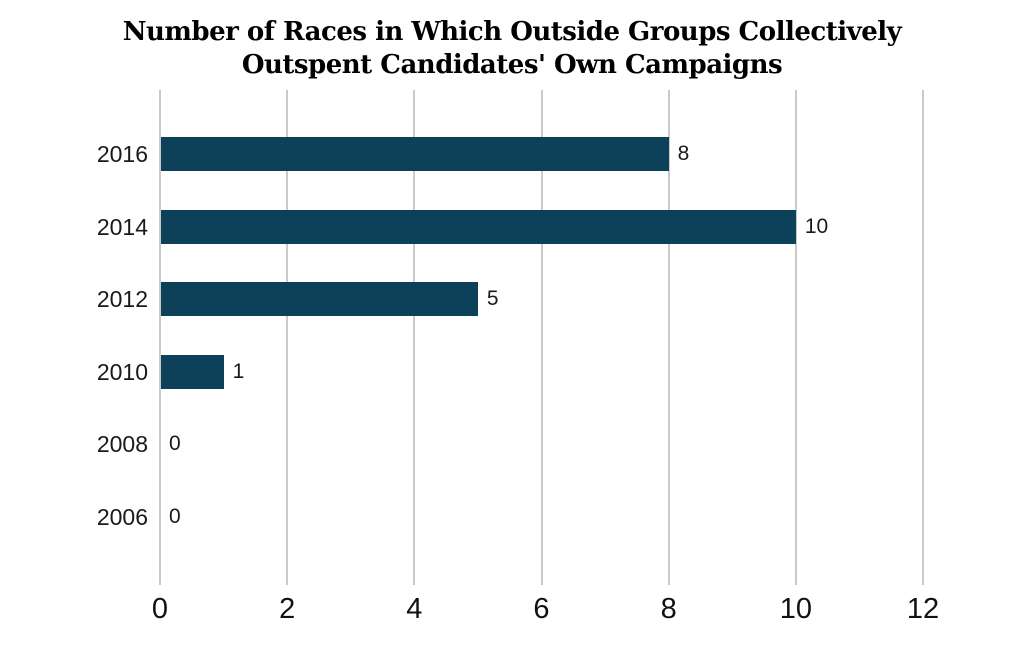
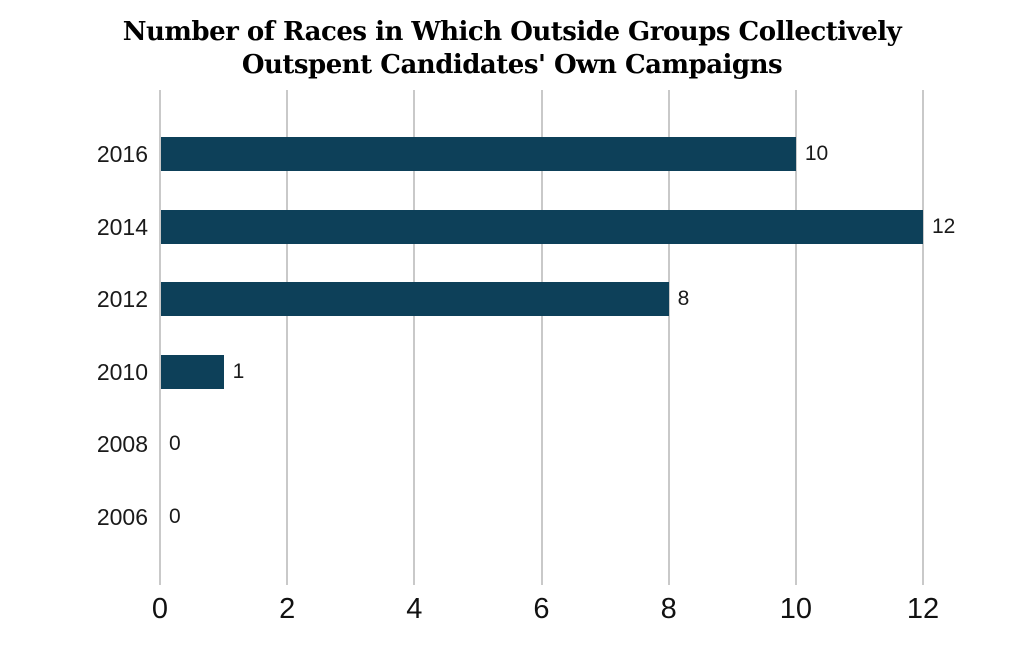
2016: 8 -> 10
2014: 10 -> 12
2012: 5 -> 8
